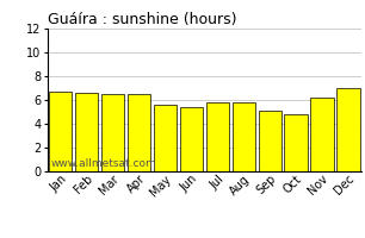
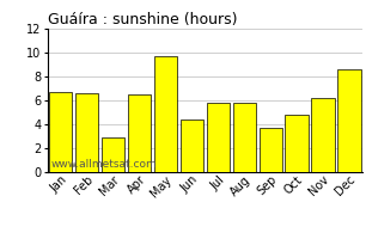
Mar: 6.5 -> 2.9
May: 5.6 -> 9.7
Jun: 5.4 -> 4.4
Sep: 5.1 -> 3.7
Dec: 7.0 -> 8.6
